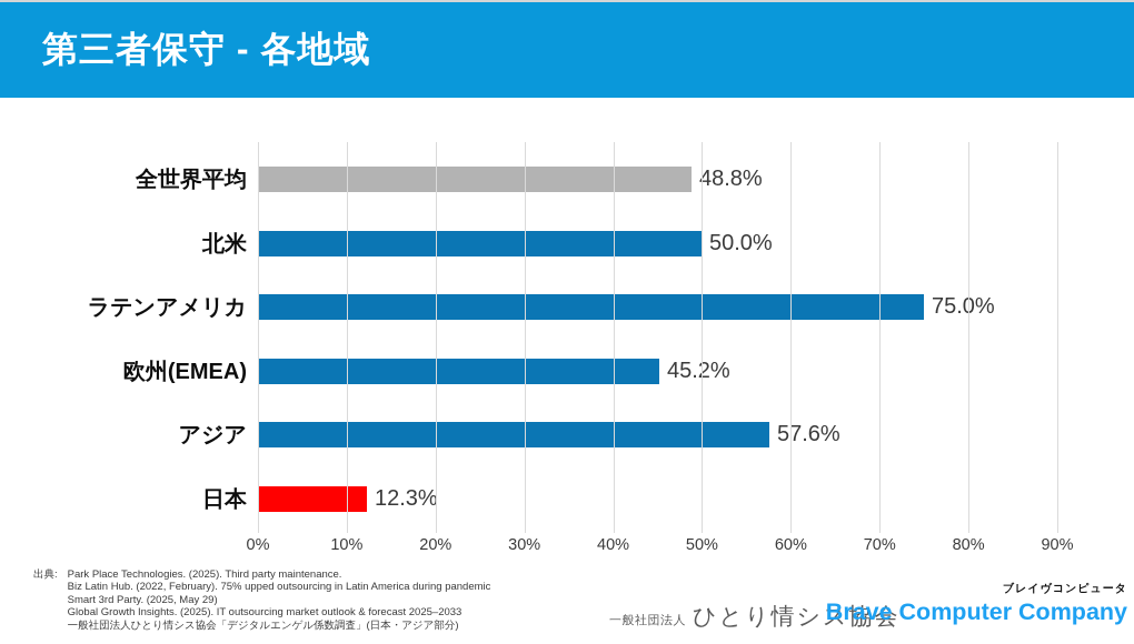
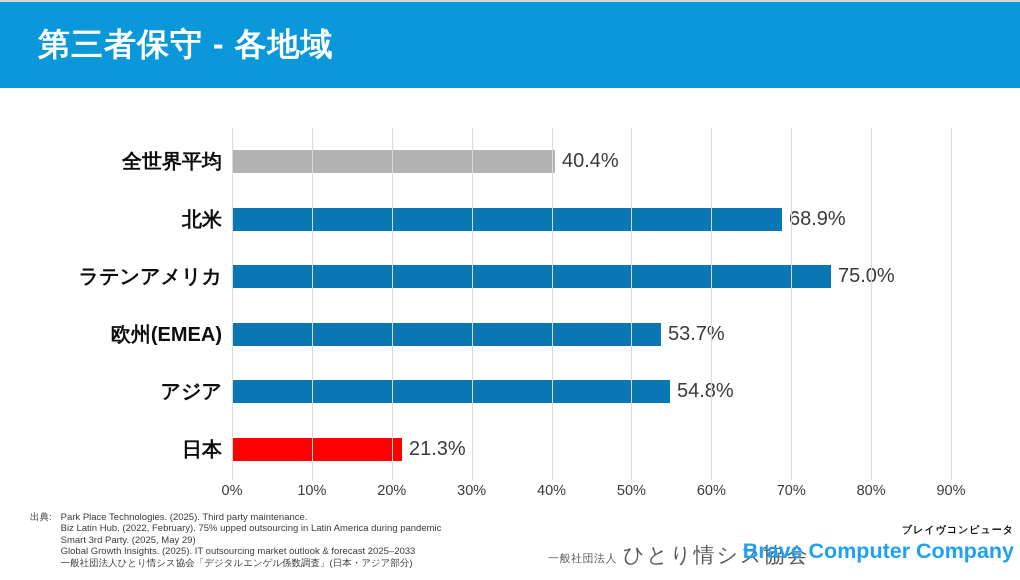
全世界平均: 48.8% -> 40.4%
北米: 50.0% -> 68.9%
欧州(EMEA): 45.2% -> 53.7%
アジア: 57.6% -> 54.8%
日本: 12.3% -> 21.3%
